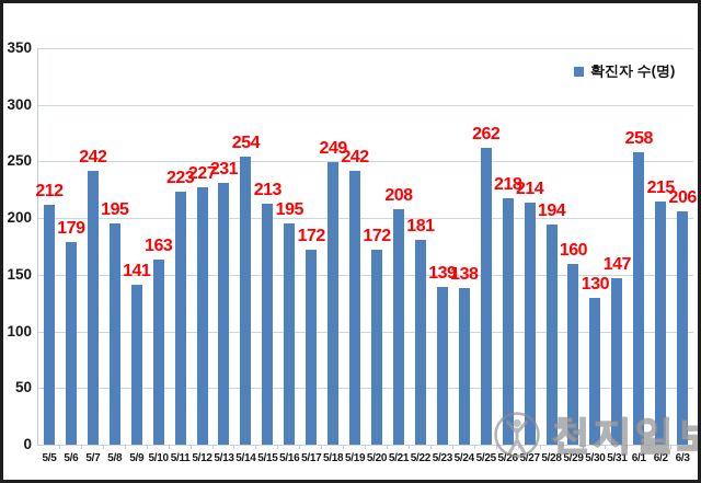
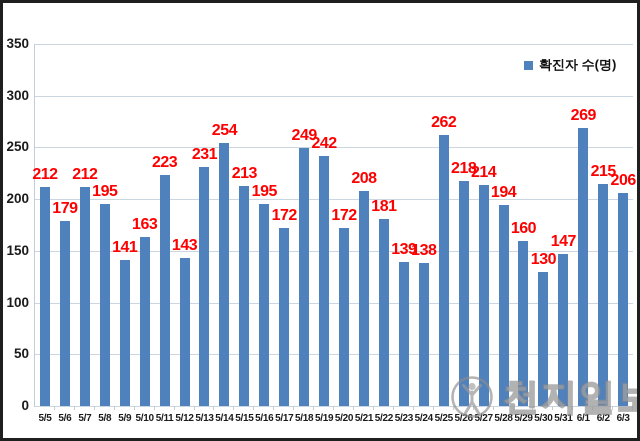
5/7: 242 -> 212
5/12: 227 -> 143
6/1: 258 -> 269
